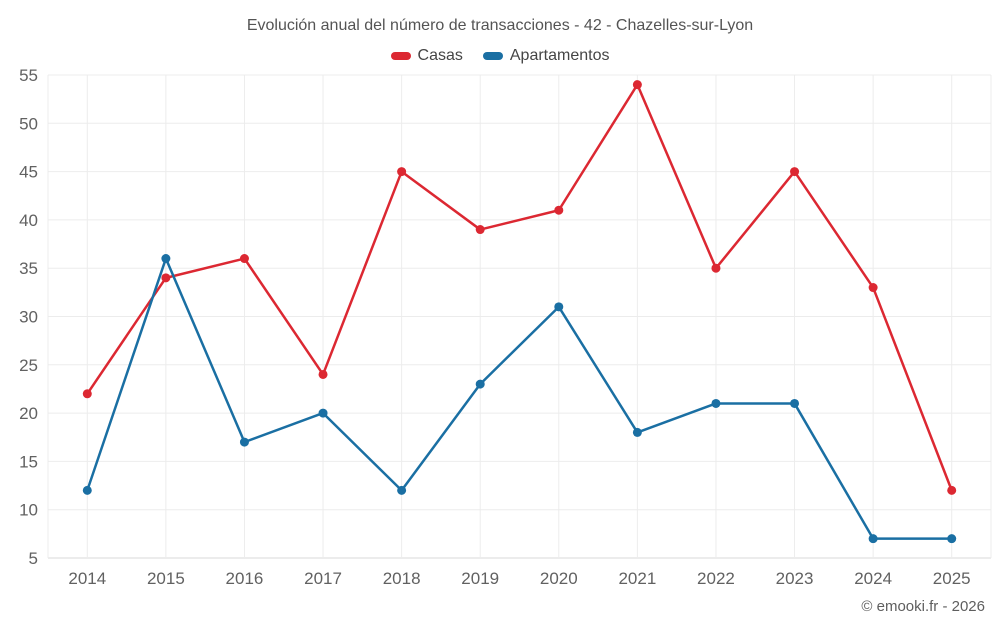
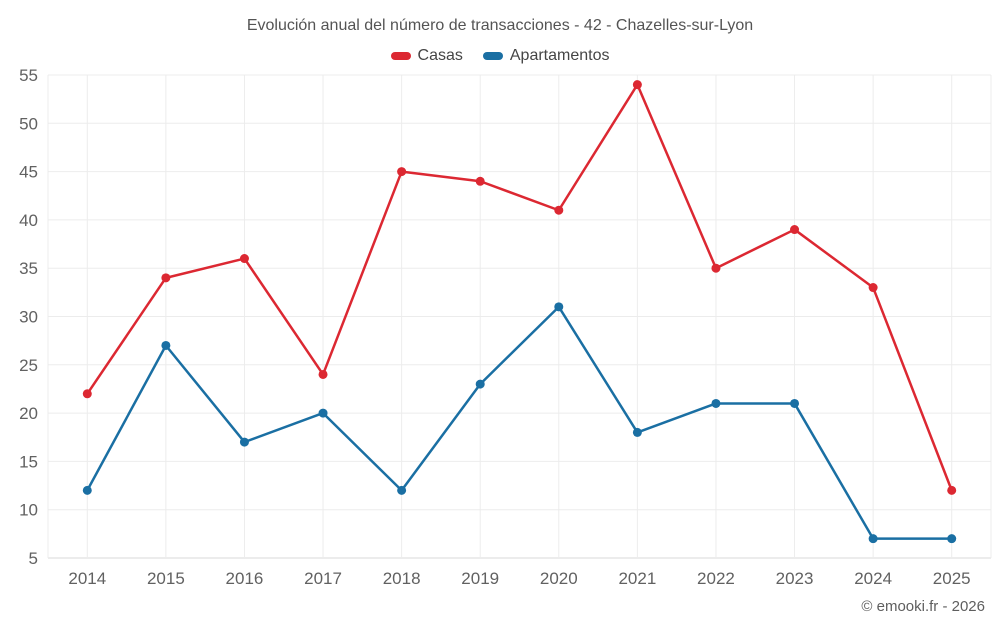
Apartamentos/2015: 36 -> 27
Casas/2019: 39 -> 44
Casas/2023: 45 -> 39
